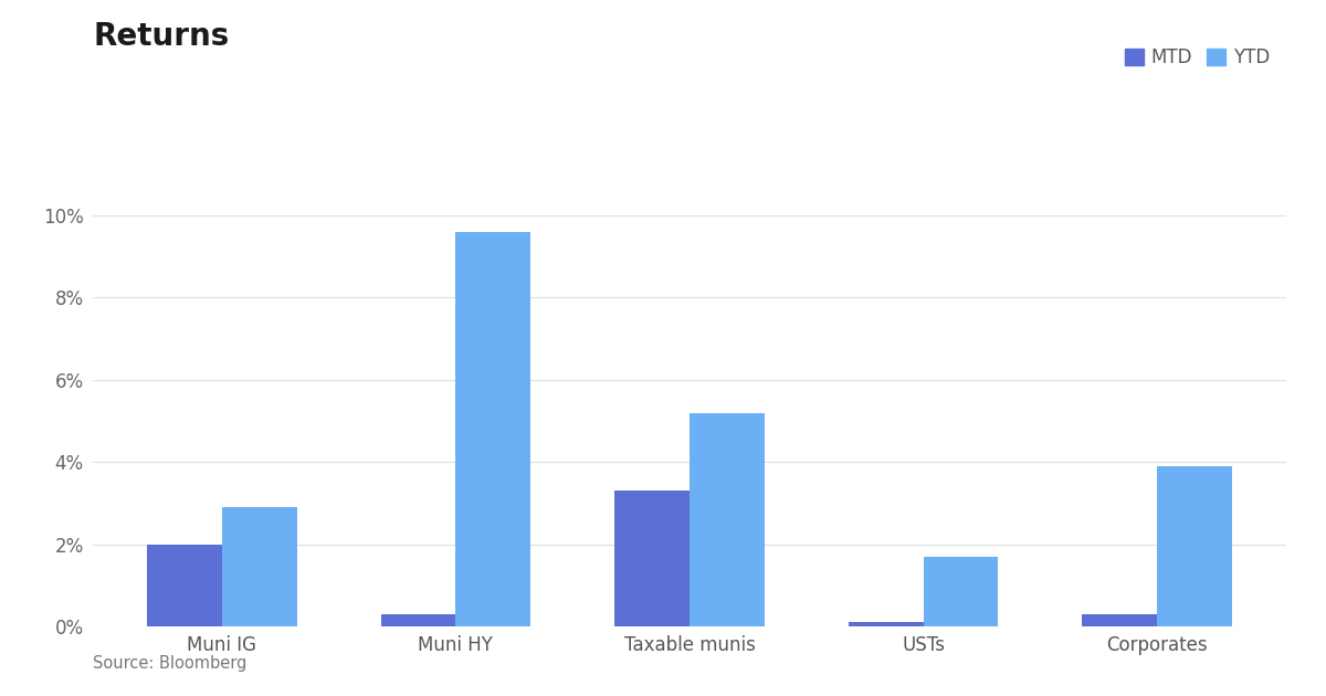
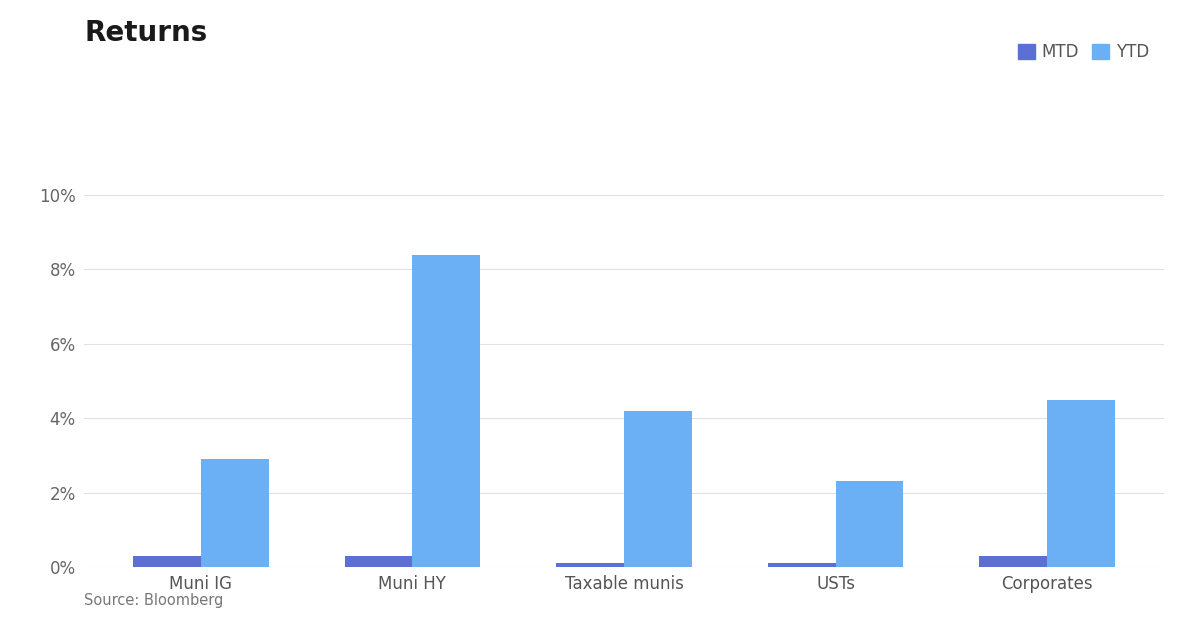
MTD/Muni IG: 2.0% -> 0.3%
YTD/Muni HY: 9.6% -> 8.4%
MTD/Taxable munis: 3.3% -> 0.1%
YTD/Taxable munis: 5.2% -> 4.2%
YTD/USTs: 1.7% -> 2.3%
YTD/Corporates: 3.9% -> 4.5%
